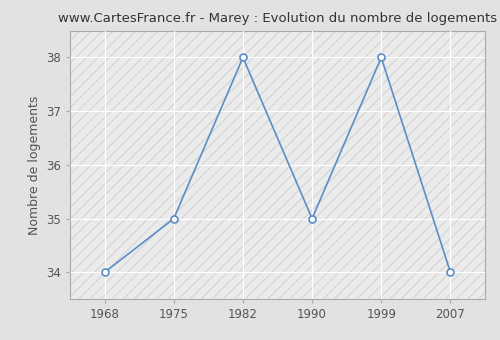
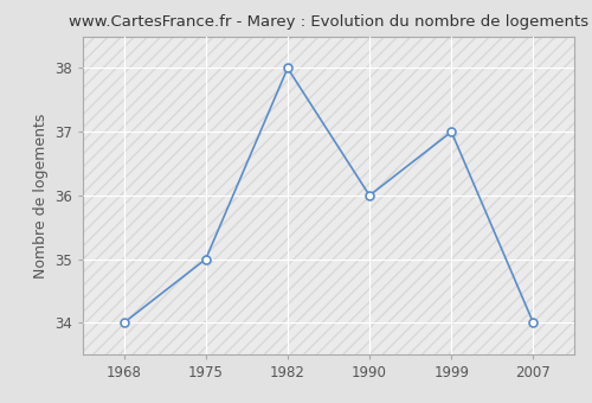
1990: 35 -> 36
1999: 38 -> 37
